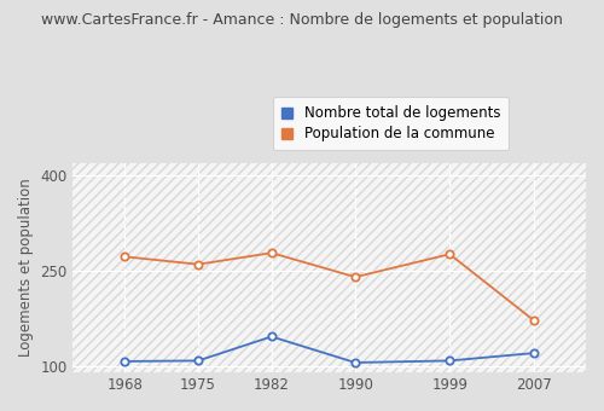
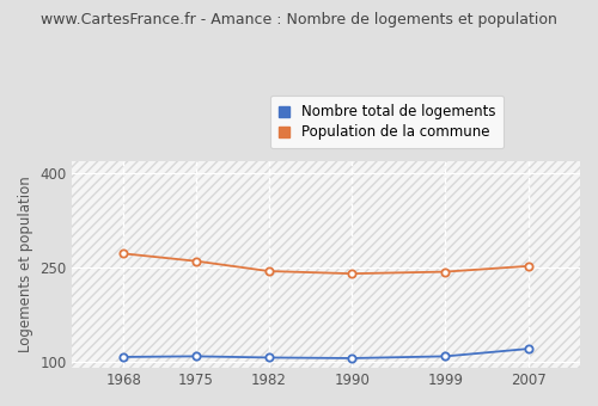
Nombre total de logements/1982: 146 -> 106
Population de la commune/1982: 278 -> 244
Population de la commune/1999: 276 -> 243
Population de la commune/2007: 172 -> 252
